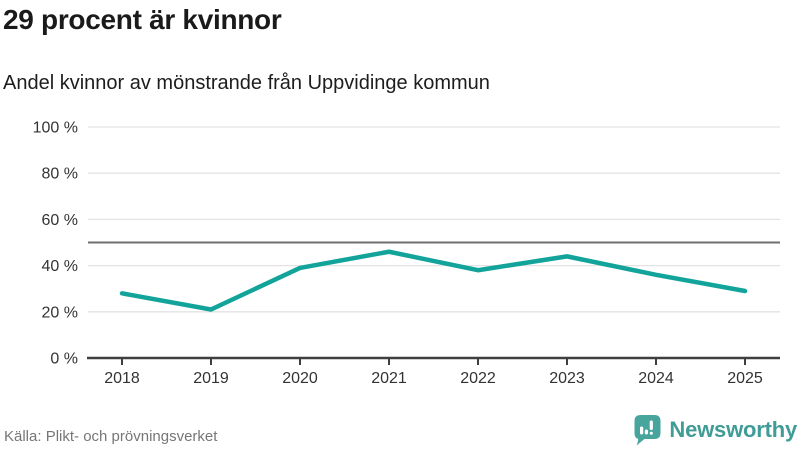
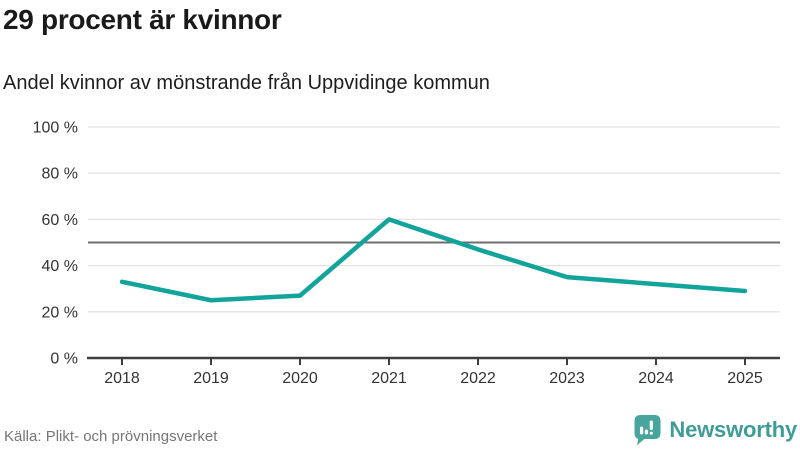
2018: 28% -> 33%
2019: 21% -> 25%
2020: 39% -> 27%
2021: 46% -> 60%
2022: 38% -> 47%
2023: 44% -> 35%
2024: 36% -> 32%
